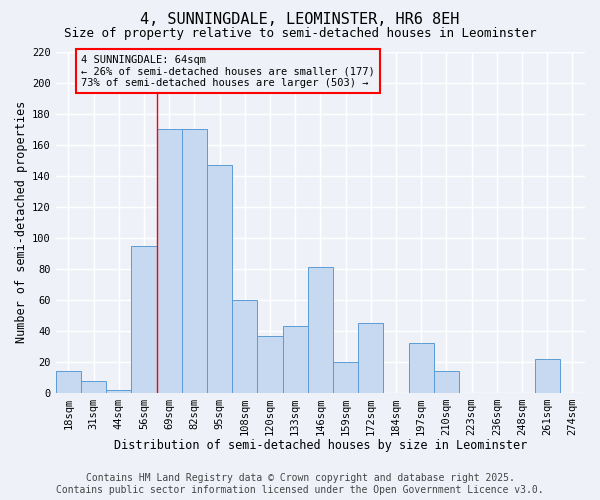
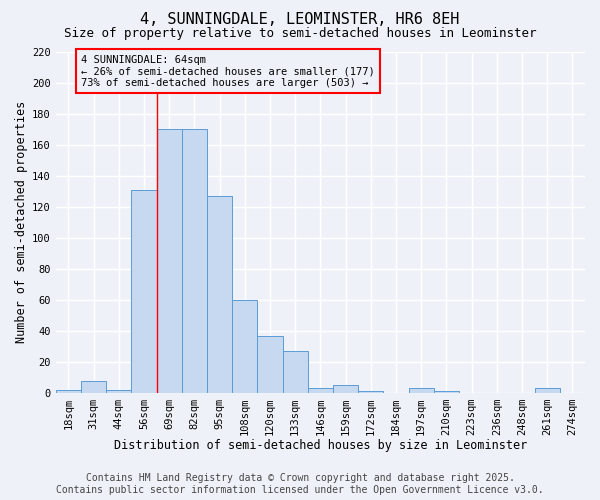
18sqm: 14 -> 2
56sqm: 95 -> 131
95sqm: 147 -> 127
133sqm: 43 -> 27
146sqm: 81 -> 3
159sqm: 20 -> 5
172sqm: 45 -> 1
197sqm: 32 -> 3
210sqm: 14 -> 1
261sqm: 22 -> 3
